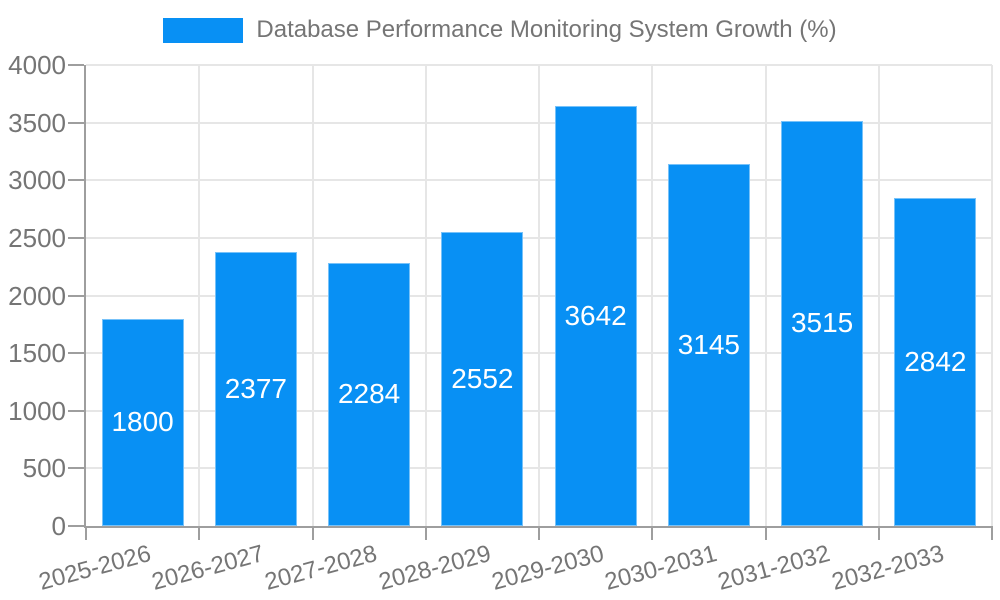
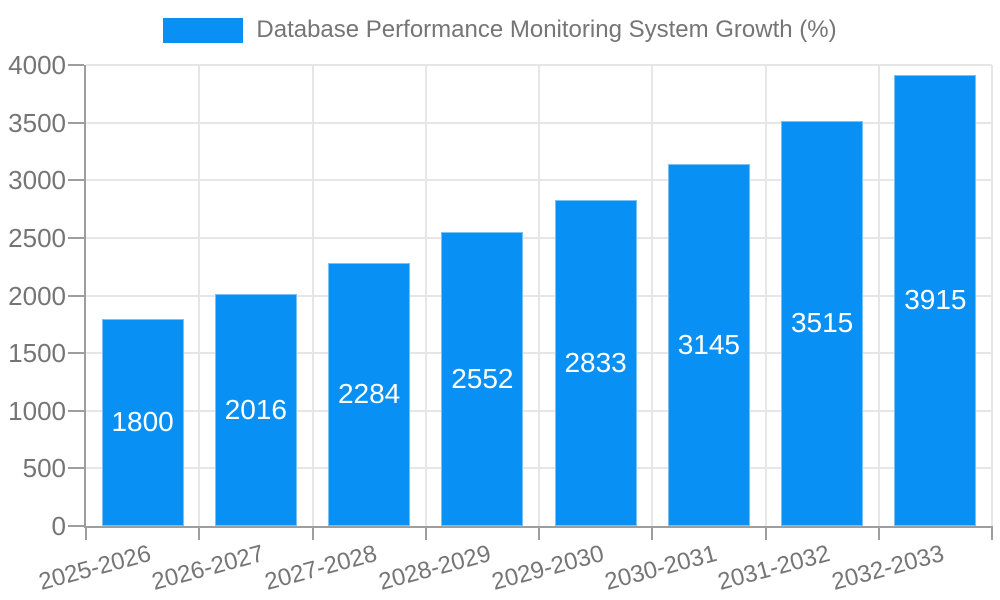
2026-2027: 2377 -> 2016
2029-2030: 3642 -> 2833
2032-2033: 2842 -> 3915
